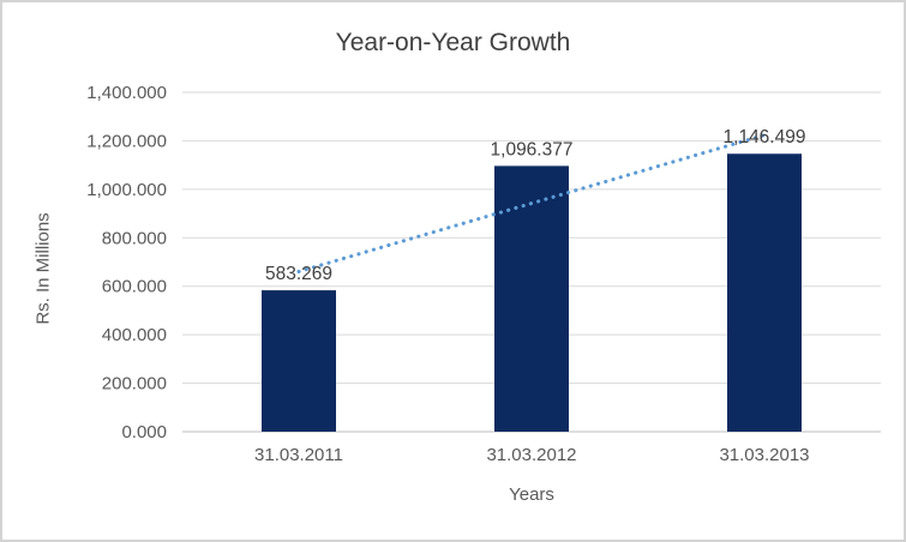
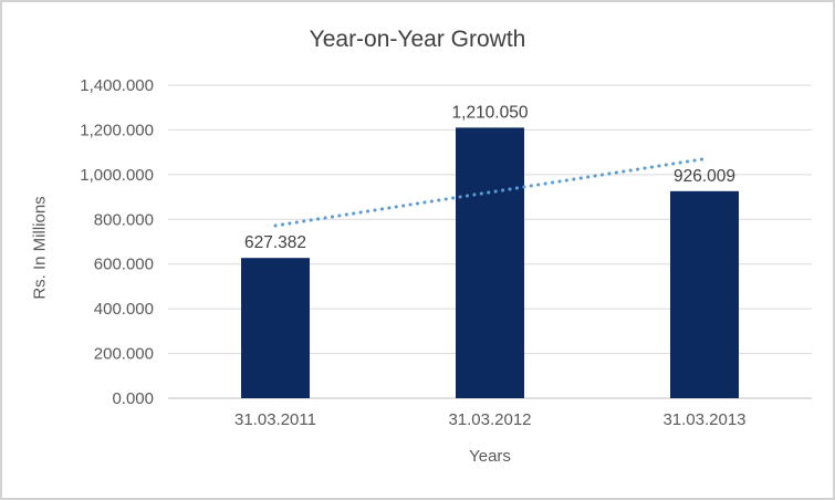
31.03.2011: 583.269 -> 627.382
31.03.2012: 1,096.377 -> 1,210.050
31.03.2013: 1,146.499 -> 926.009
